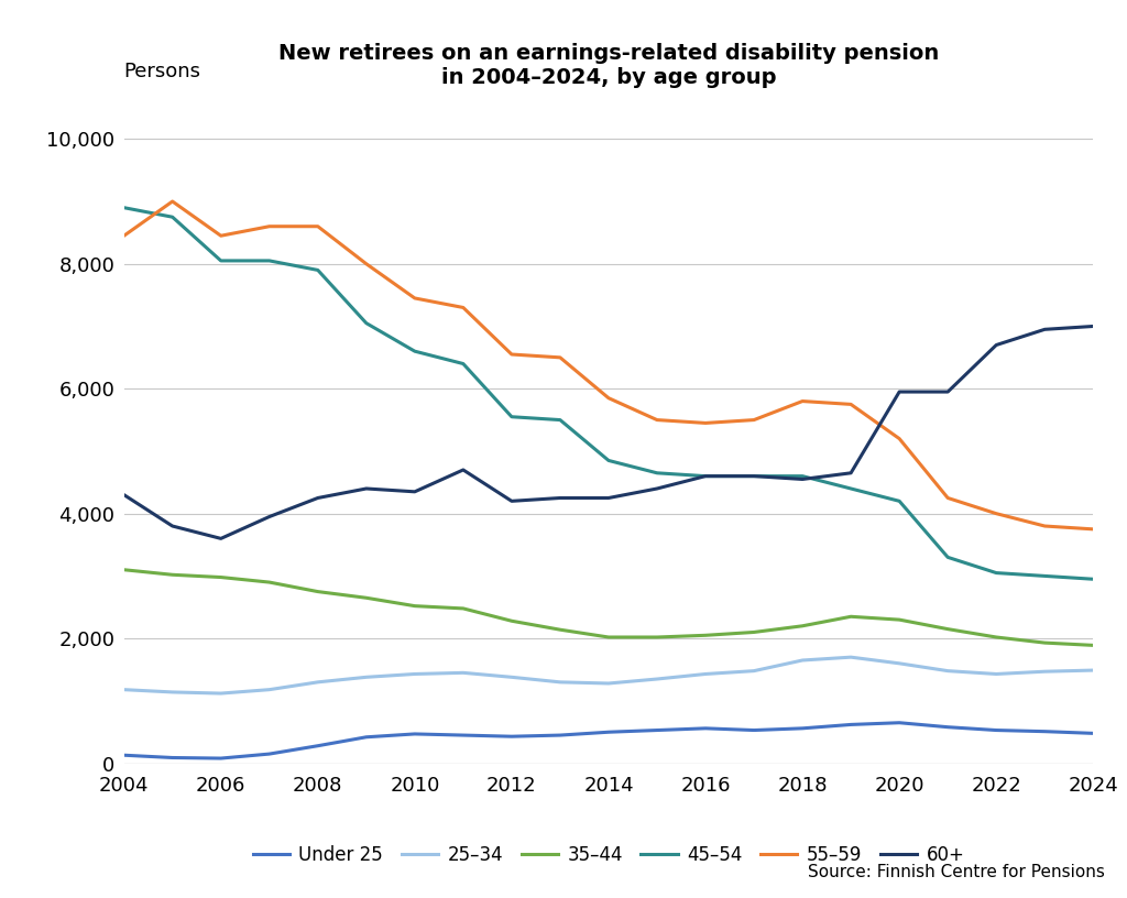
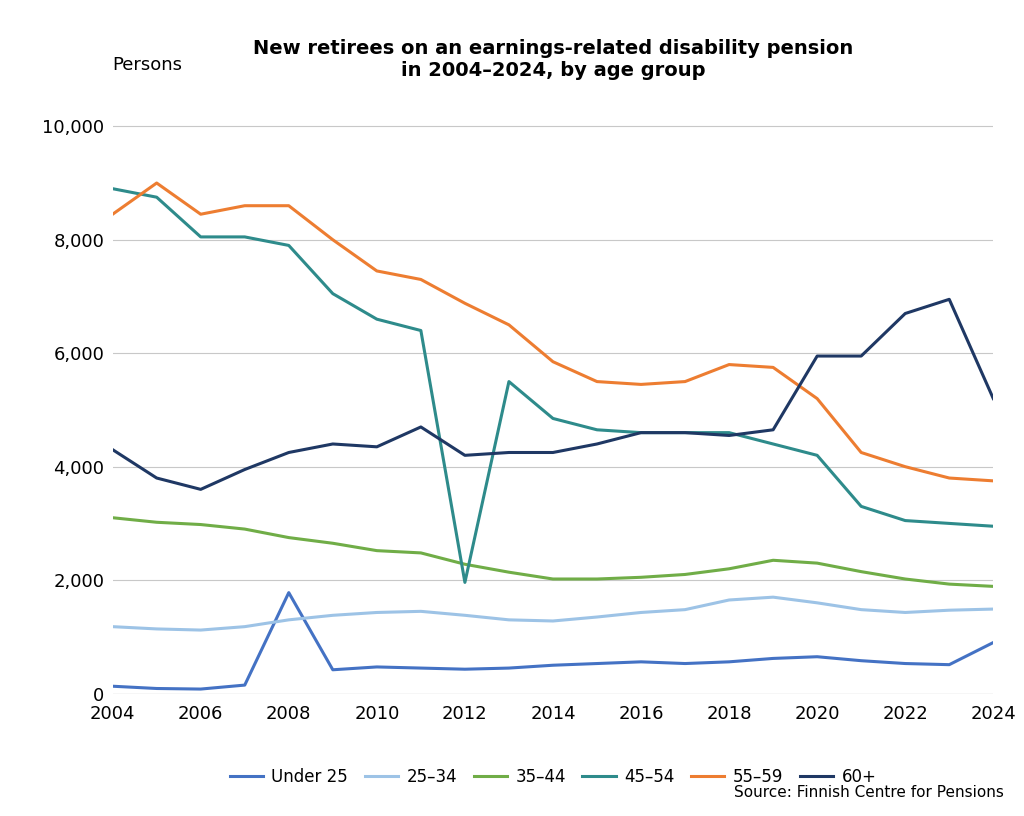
Under 25/2008: 280 -> 1,780
45–54/2012: 5,550 -> 1,960
55–59/2012: 6,550 -> 6,880
Under 25/2024: 480 -> 900
60+/2024: 7,000 -> 5,200
